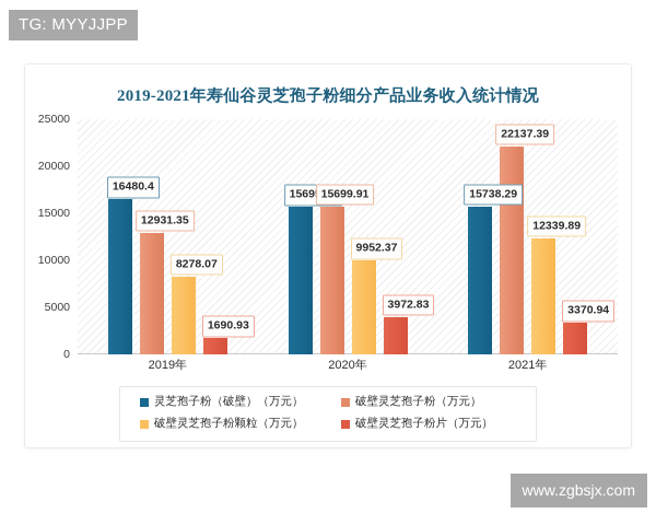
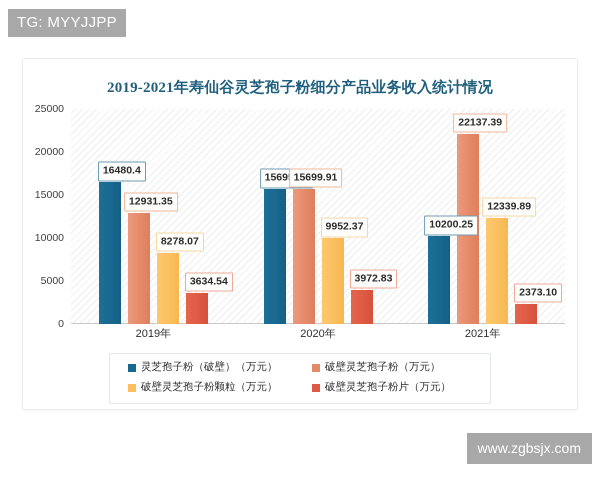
破壁灵芝孢子粉片（万元）/2019年: 1690.93 -> 3634.54
灵芝孢子粉（破壁）（万元）/2021年: 15738.29 -> 10200.25
破壁灵芝孢子粉片（万元）/2021年: 3370.94 -> 2373.10
